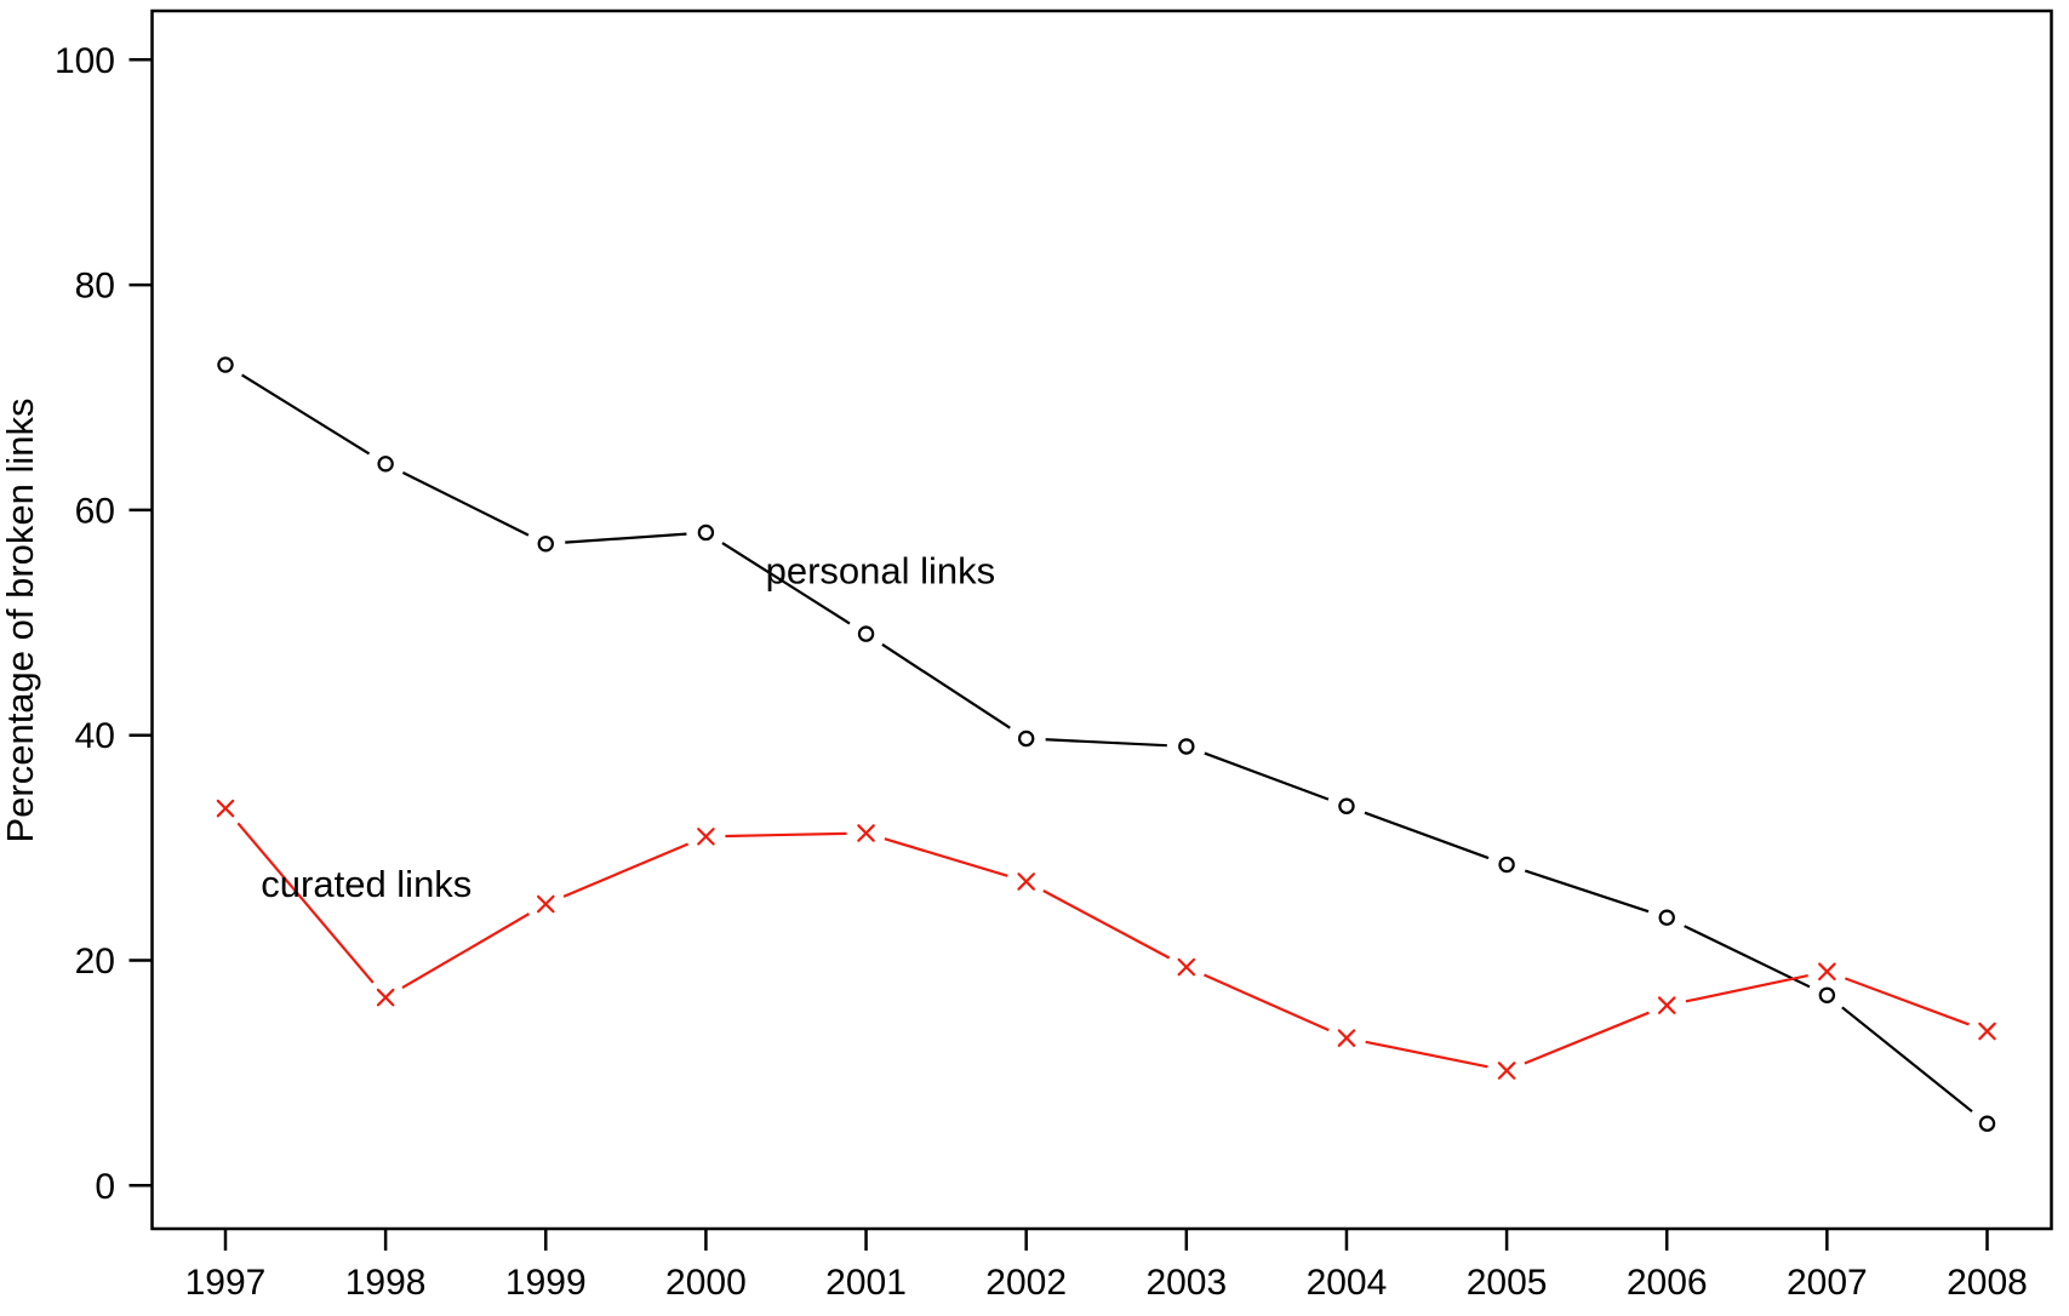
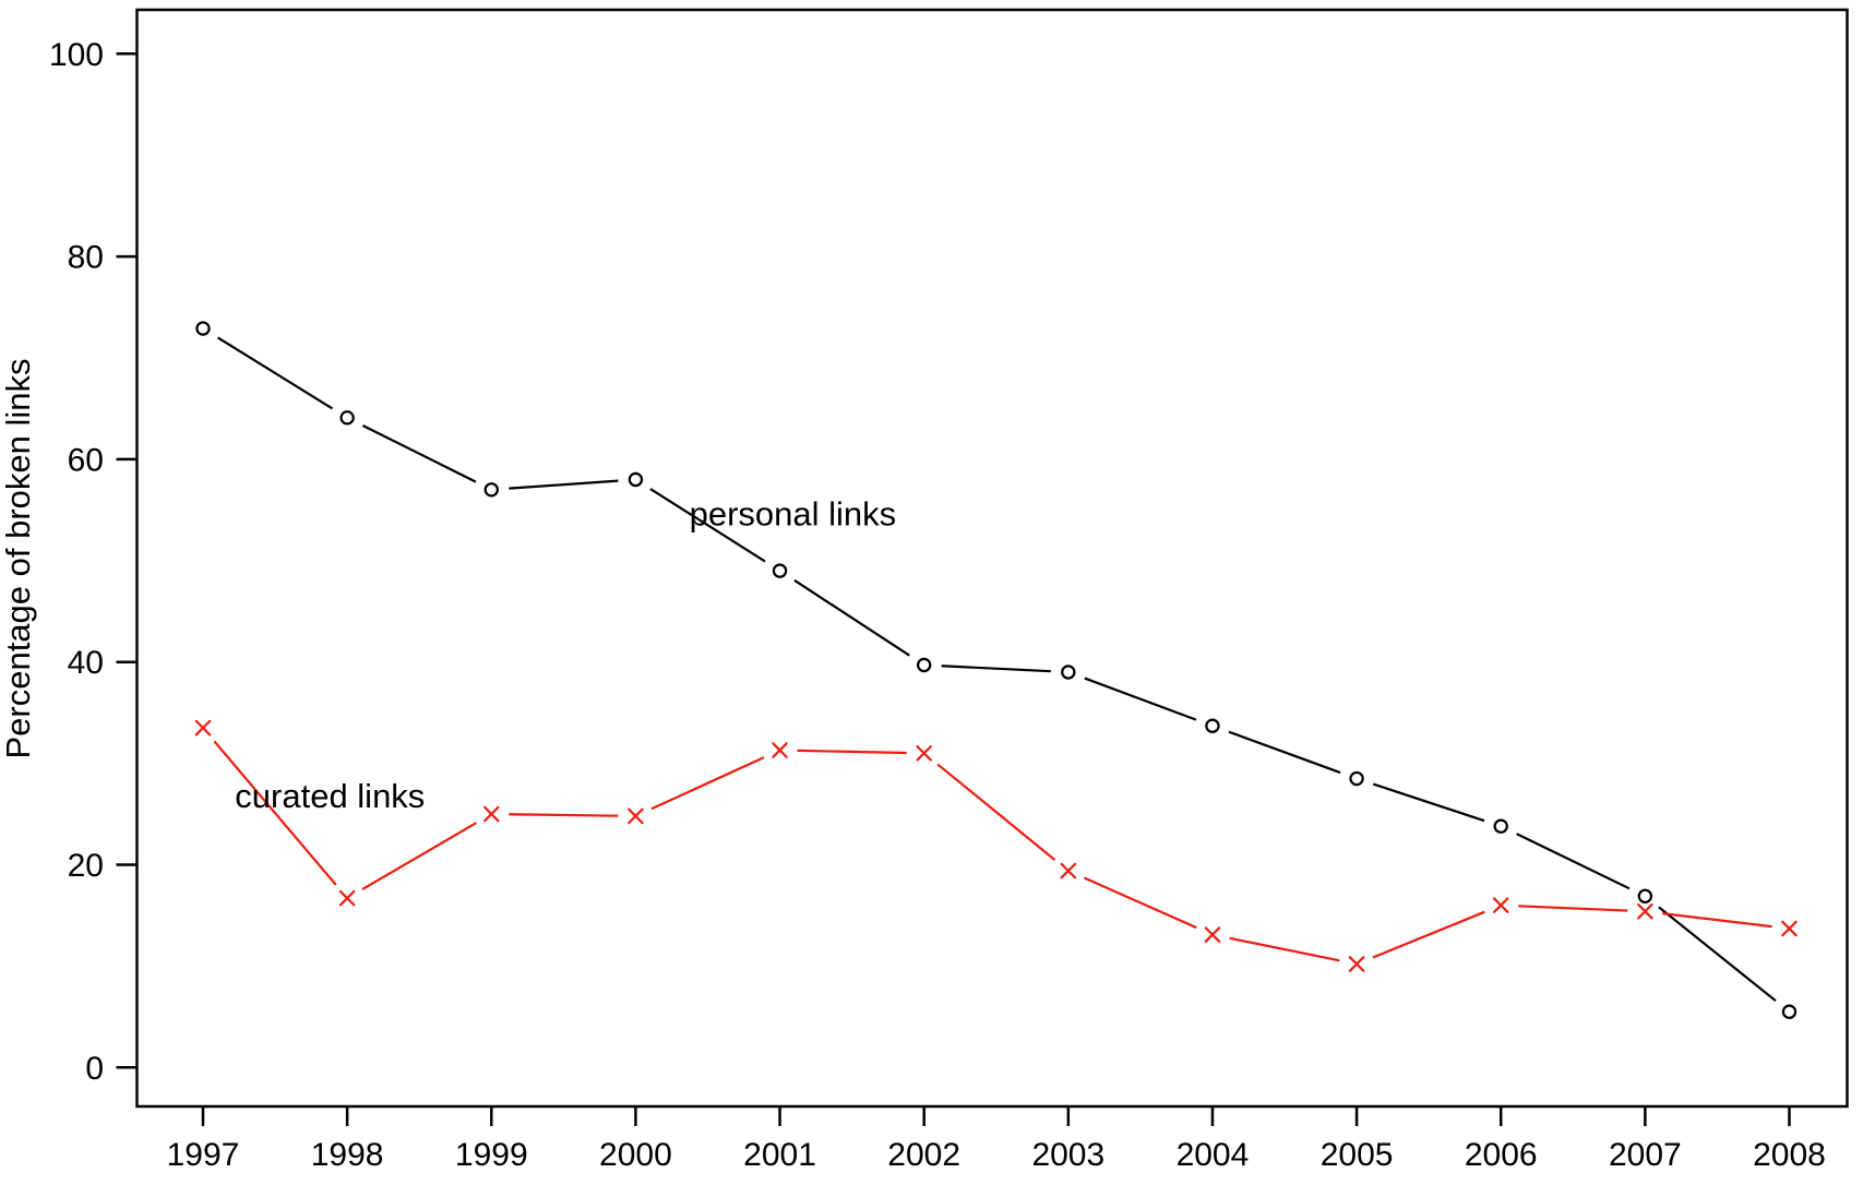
curated links/2000: 31 -> 25
curated links/2002: 27 -> 31
curated links/2007: 19 -> 15
